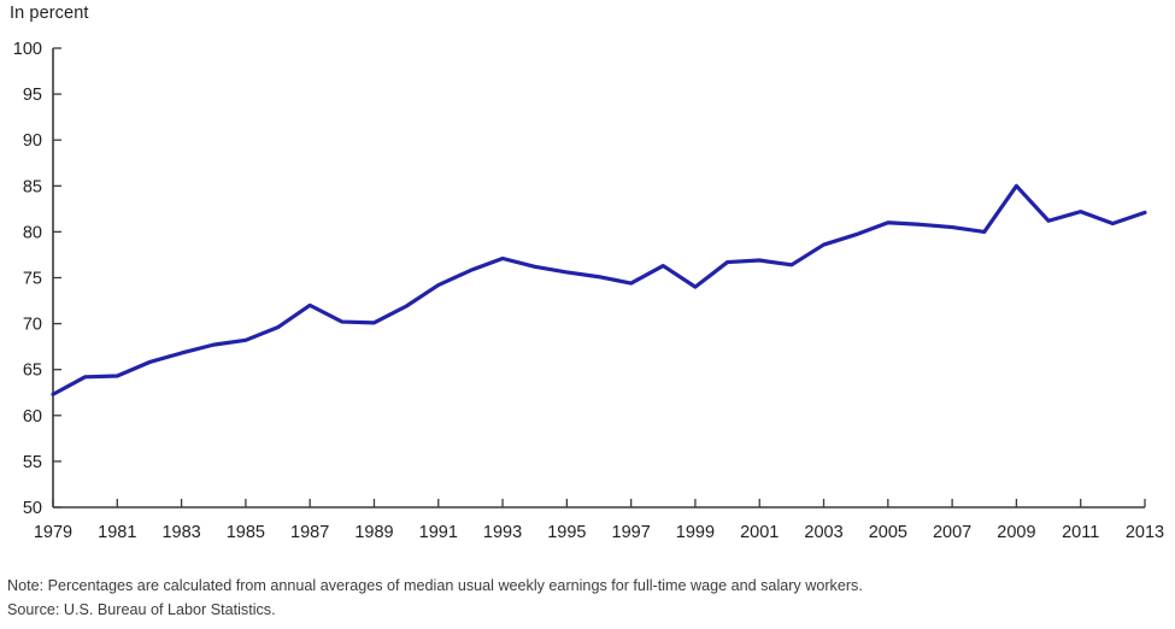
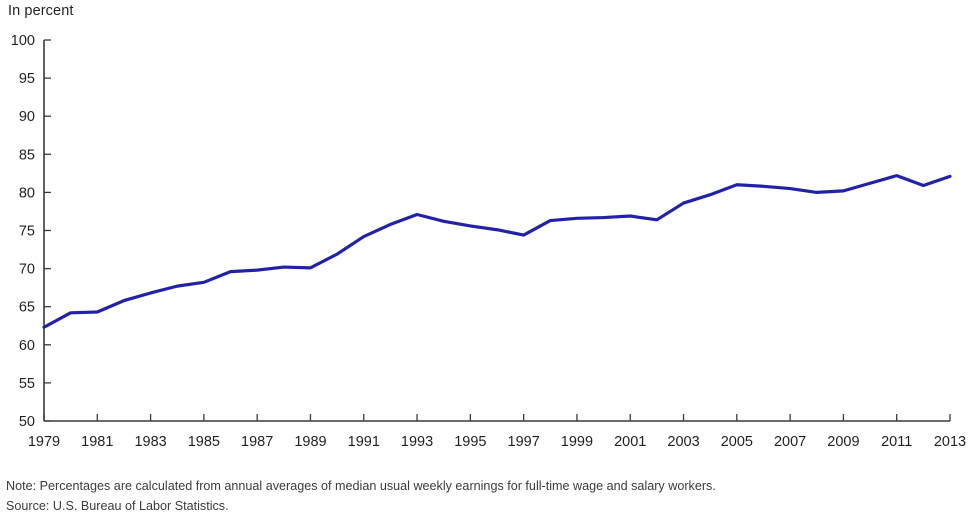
1987: 72 -> 70
1999: 74 -> 77
2009: 85 -> 80
